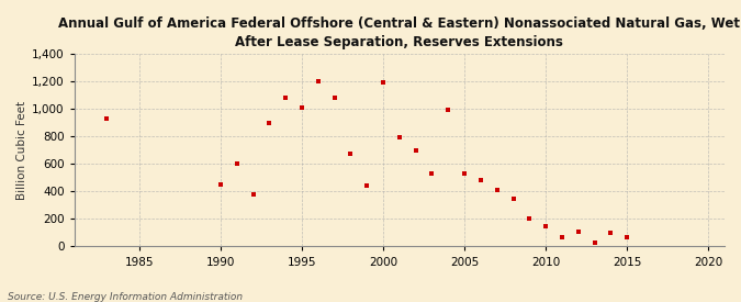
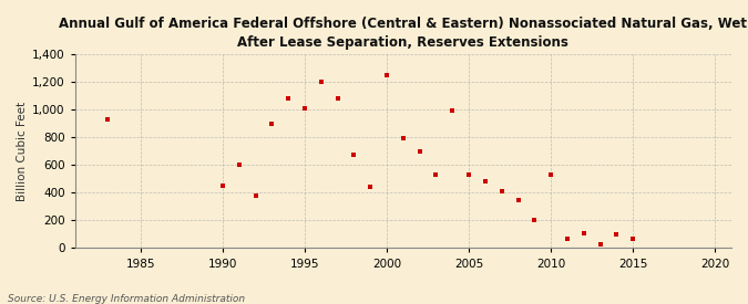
2000: 1,190 -> 1,250
2010: 150 -> 530
